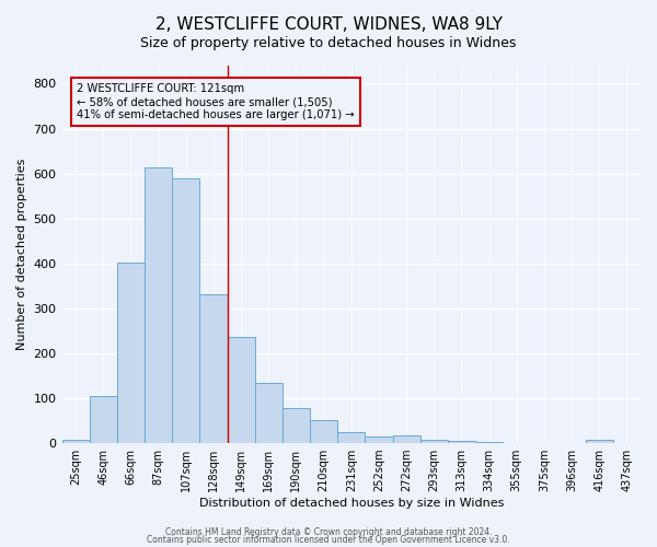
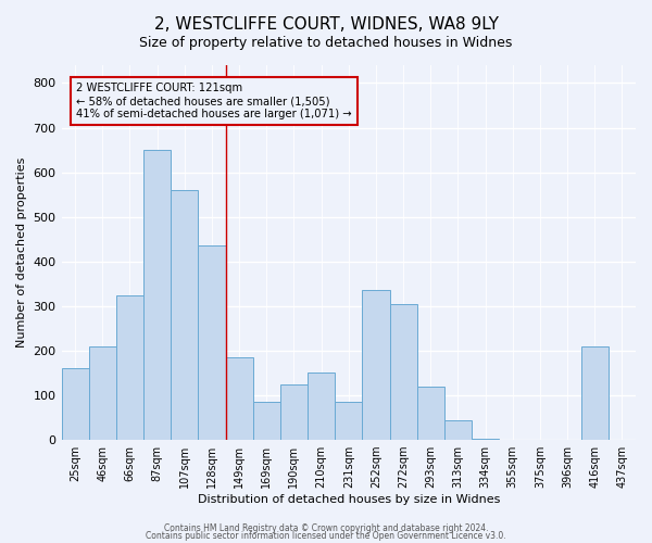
25sqm: 7 -> 160
46sqm: 106 -> 210
66sqm: 402 -> 325
87sqm: 614 -> 650
107sqm: 590 -> 560
128sqm: 331 -> 435
149sqm: 237 -> 185
169sqm: 134 -> 85
190sqm: 79 -> 125
210sqm: 52 -> 150
231sqm: 24 -> 85
252sqm: 15 -> 335
272sqm: 18 -> 305
293sqm: 8 -> 120
313sqm: 4 -> 45
416sqm: 8 -> 210
